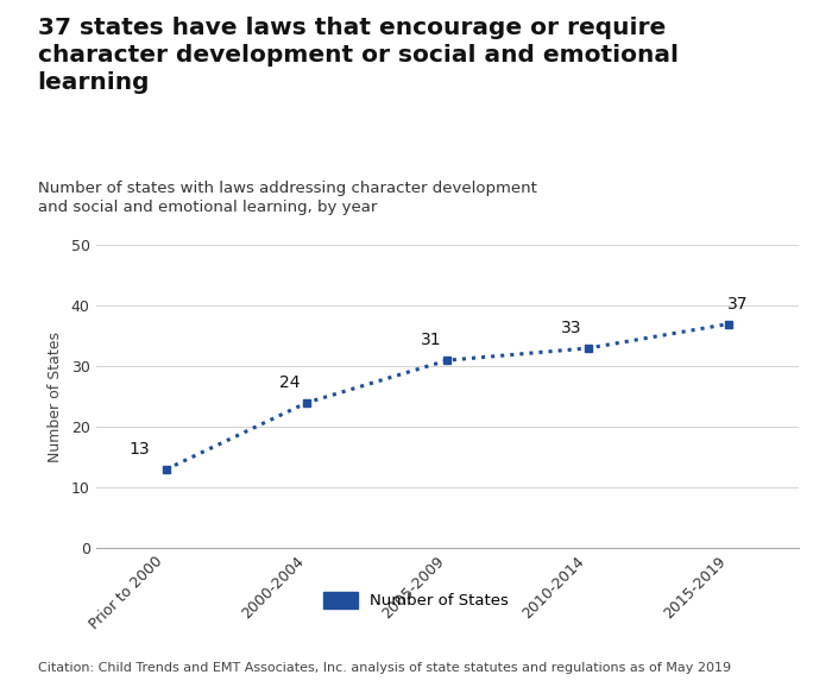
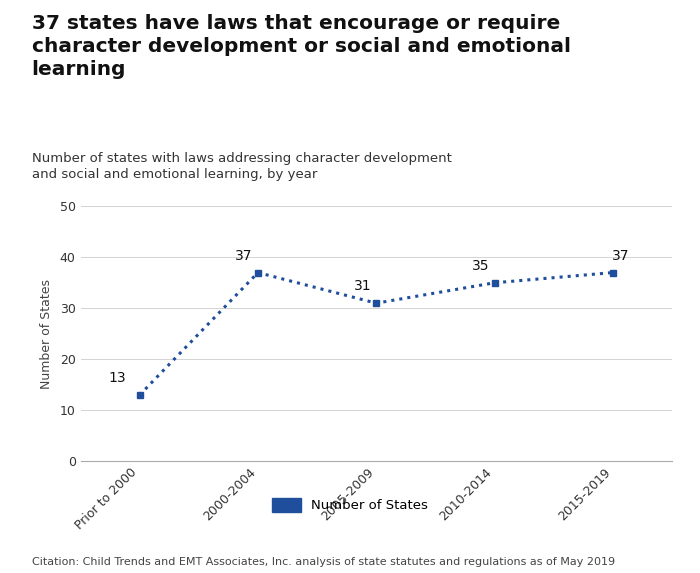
2000-2004: 24 -> 37
2010-2014: 33 -> 35
